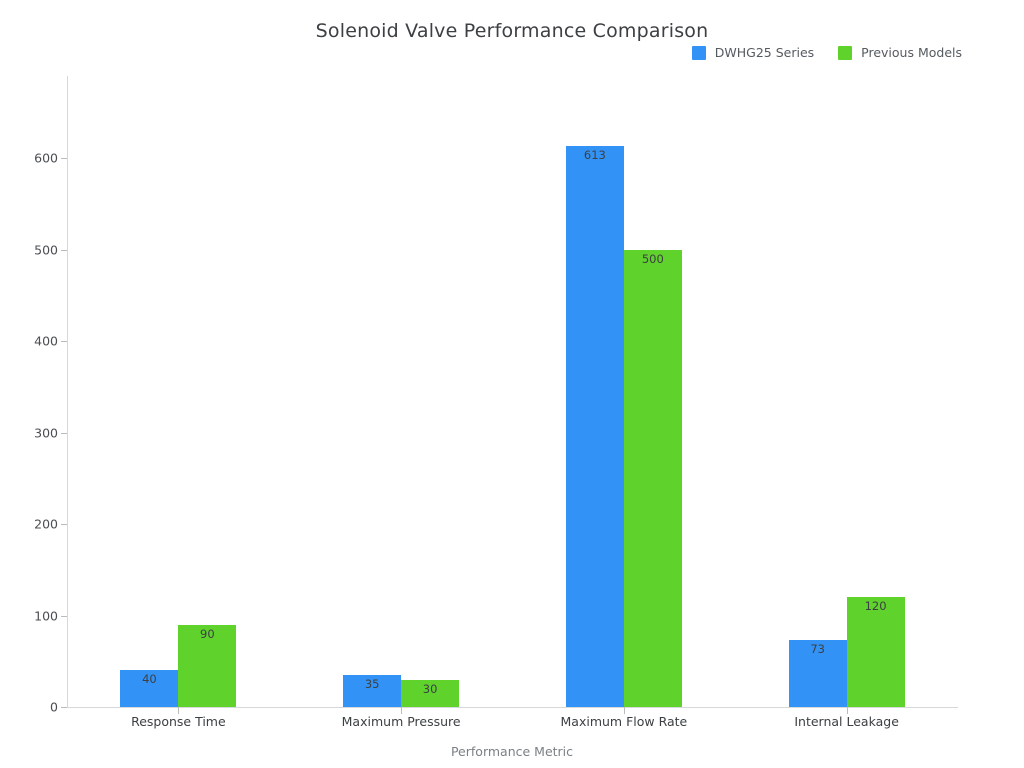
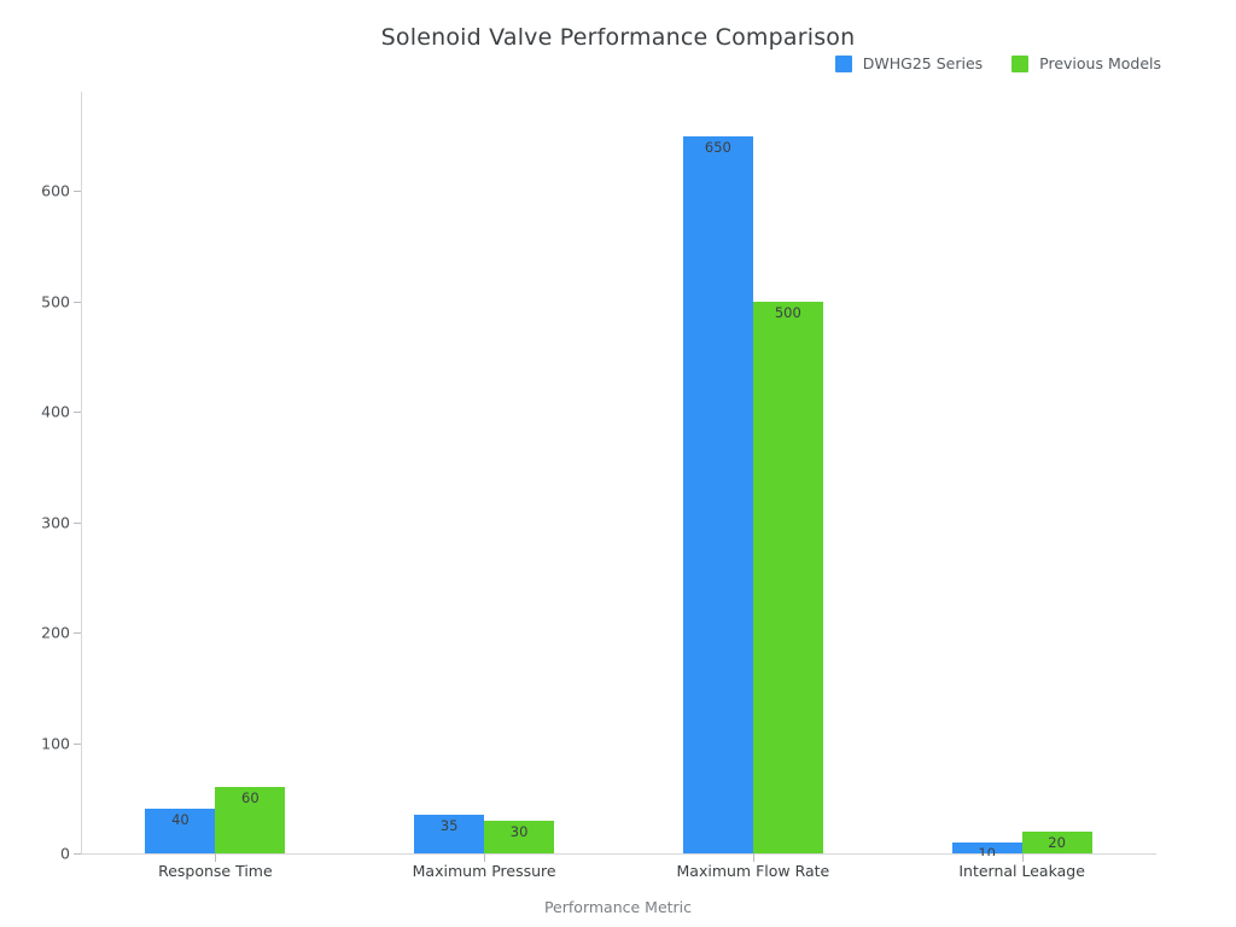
Previous Models/Response Time: 90 -> 60
DWHG25 Series/Maximum Flow Rate: 613 -> 650
DWHG25 Series/Internal Leakage: 73 -> 10
Previous Models/Internal Leakage: 120 -> 20
